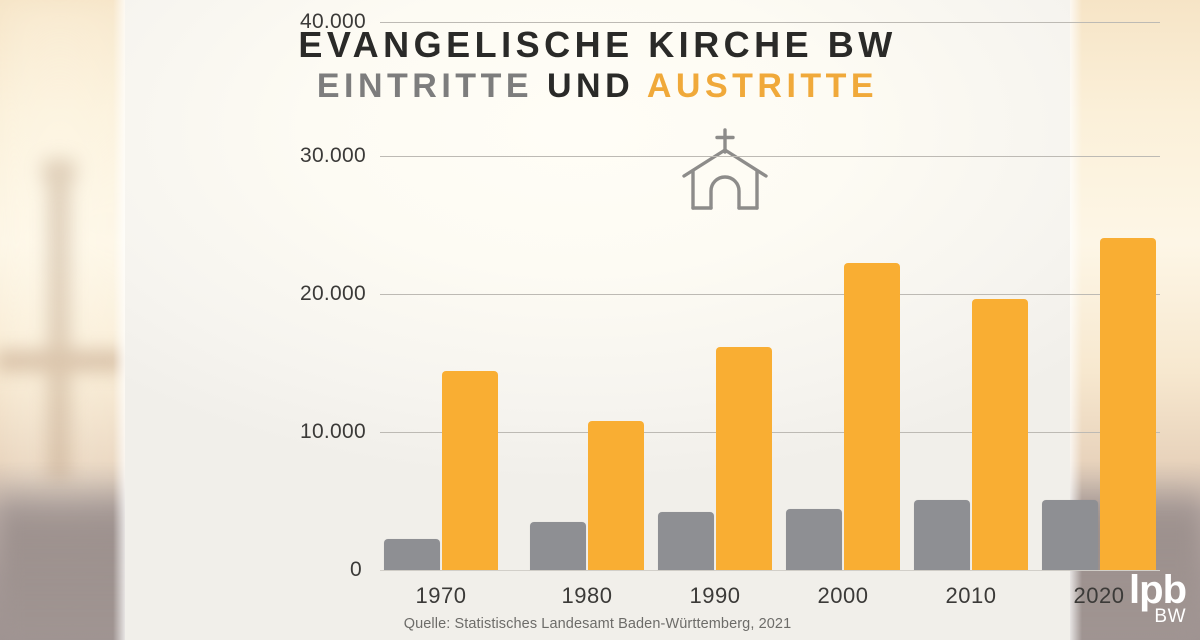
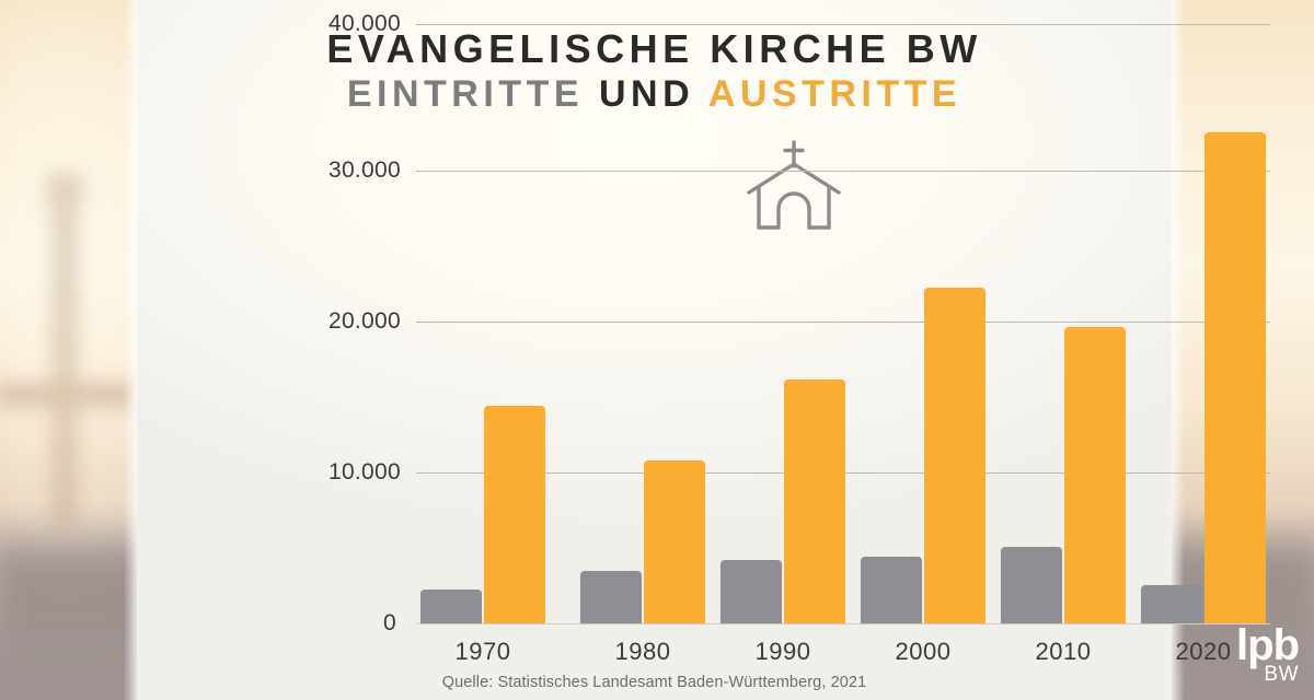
EINTRITTE/2020: 5100 -> 2600
AUSTRITTE/2020: 24200 -> 32800
